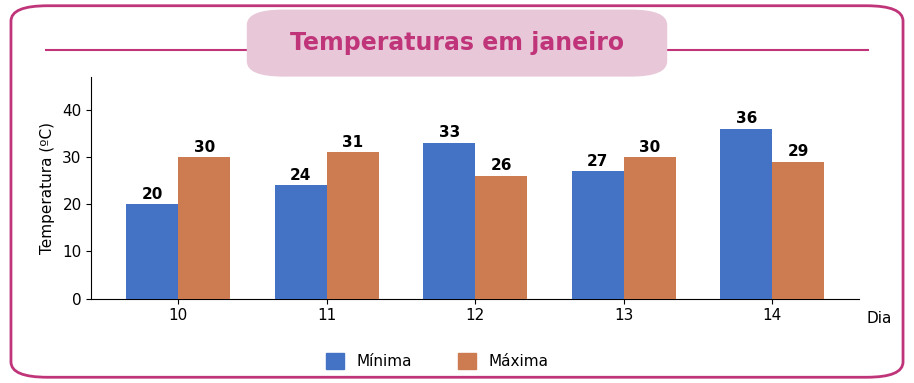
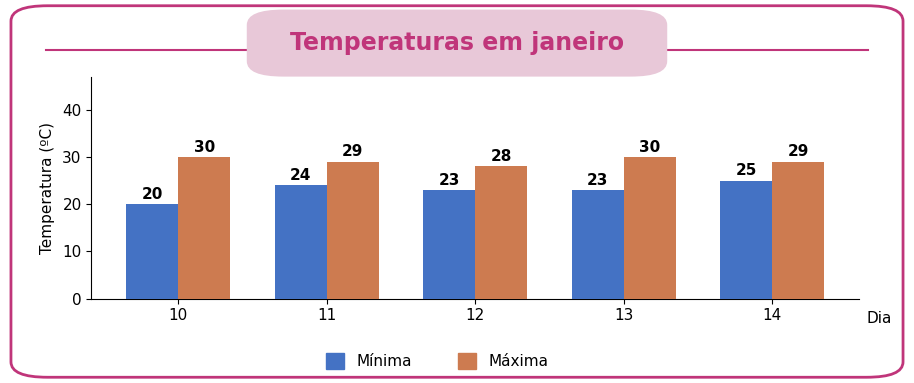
Máxima/11: 31 -> 29
Mínima/12: 33 -> 23
Máxima/12: 26 -> 28
Mínima/13: 27 -> 23
Mínima/14: 36 -> 25
